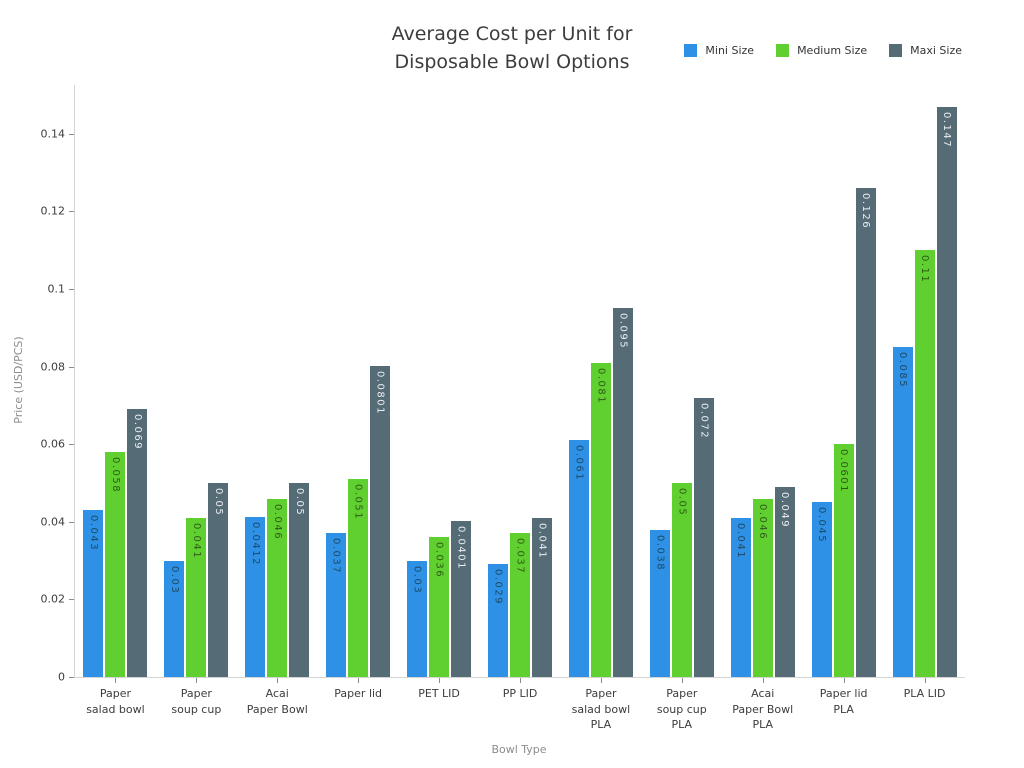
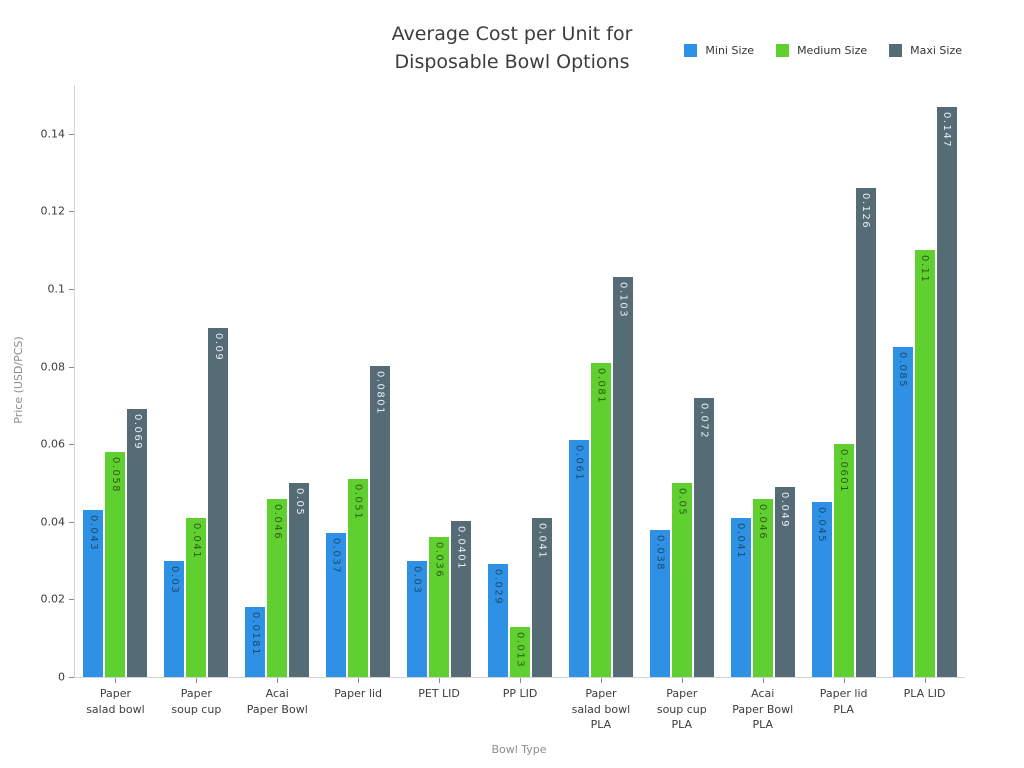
Maxi Size/Paper soup cup: 0.05 -> 0.09
Mini Size/Acai Paper Bowl: 0.0412 -> 0.0181
Medium Size/PP LID: 0.037 -> 0.013
Maxi Size/Paper salad bowl PLA: 0.095 -> 0.103
